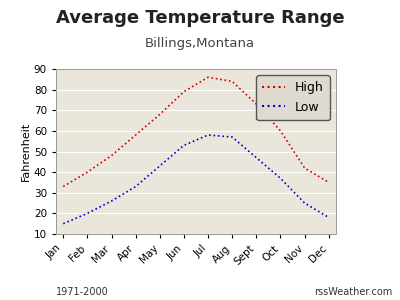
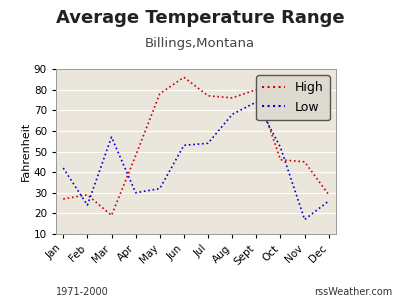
High/Jan: 33 -> 27
Low/Jan: 15 -> 42
High/Feb: 40 -> 29
Low/Feb: 20 -> 24
High/Mar: 48 -> 19
Low/Mar: 26 -> 57
High/Apr: 58 -> 48
Low/Apr: 33 -> 30
High/May: 68 -> 78
Low/May: 43 -> 32
High/Jun: 79 -> 86
High/Jul: 86 -> 77
Low/Jul: 58 -> 54
High/Aug: 84 -> 76
Low/Aug: 57 -> 68
High/Sept: 73 -> 80
Low/Sept: 47 -> 74
High/Oct: 60 -> 46
Low/Oct: 37 -> 52
High/Nov: 42 -> 45
Low/Nov: 25 -> 17
High/Dec: 35 -> 29
Low/Dec: 18 -> 26
